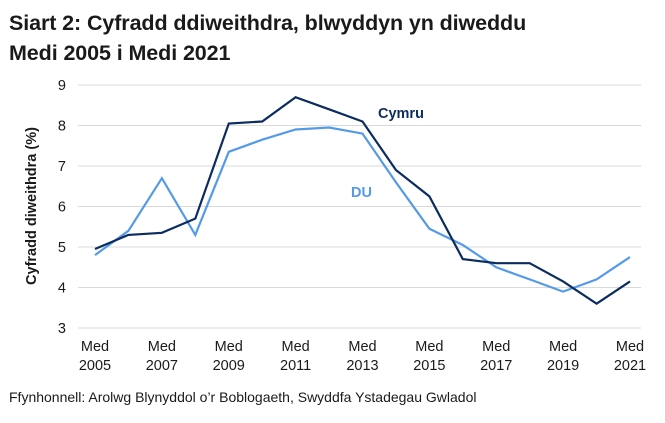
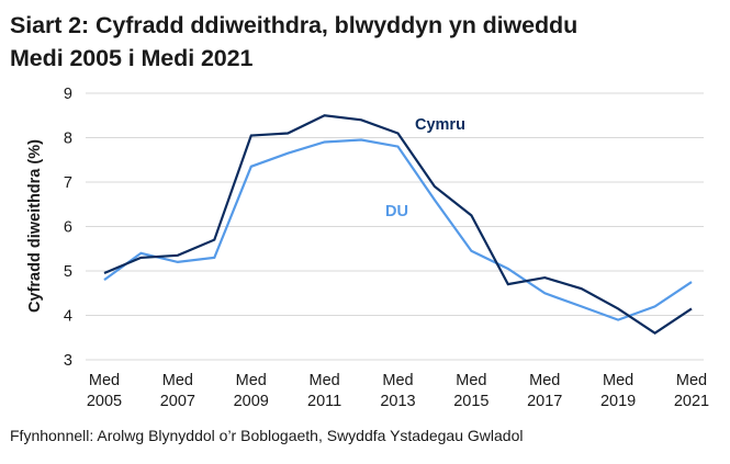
DU/2007: 6.7 -> 5.2
Cymru/2011: 8.7 -> 8.5
Cymru/2017: 4.6 -> 4.8
